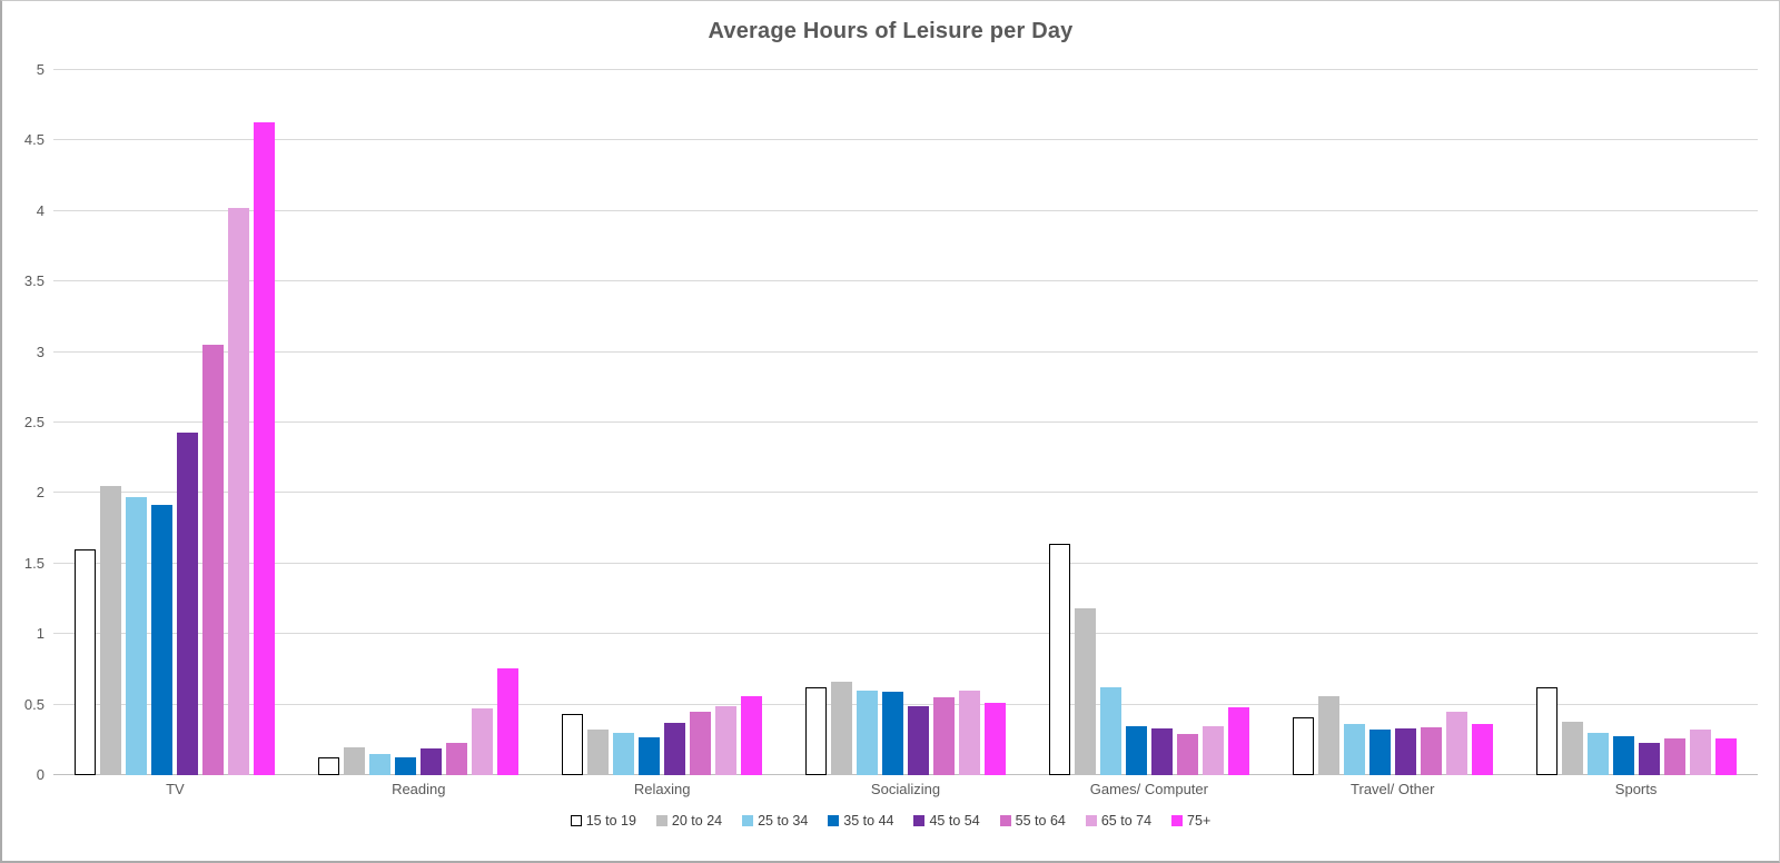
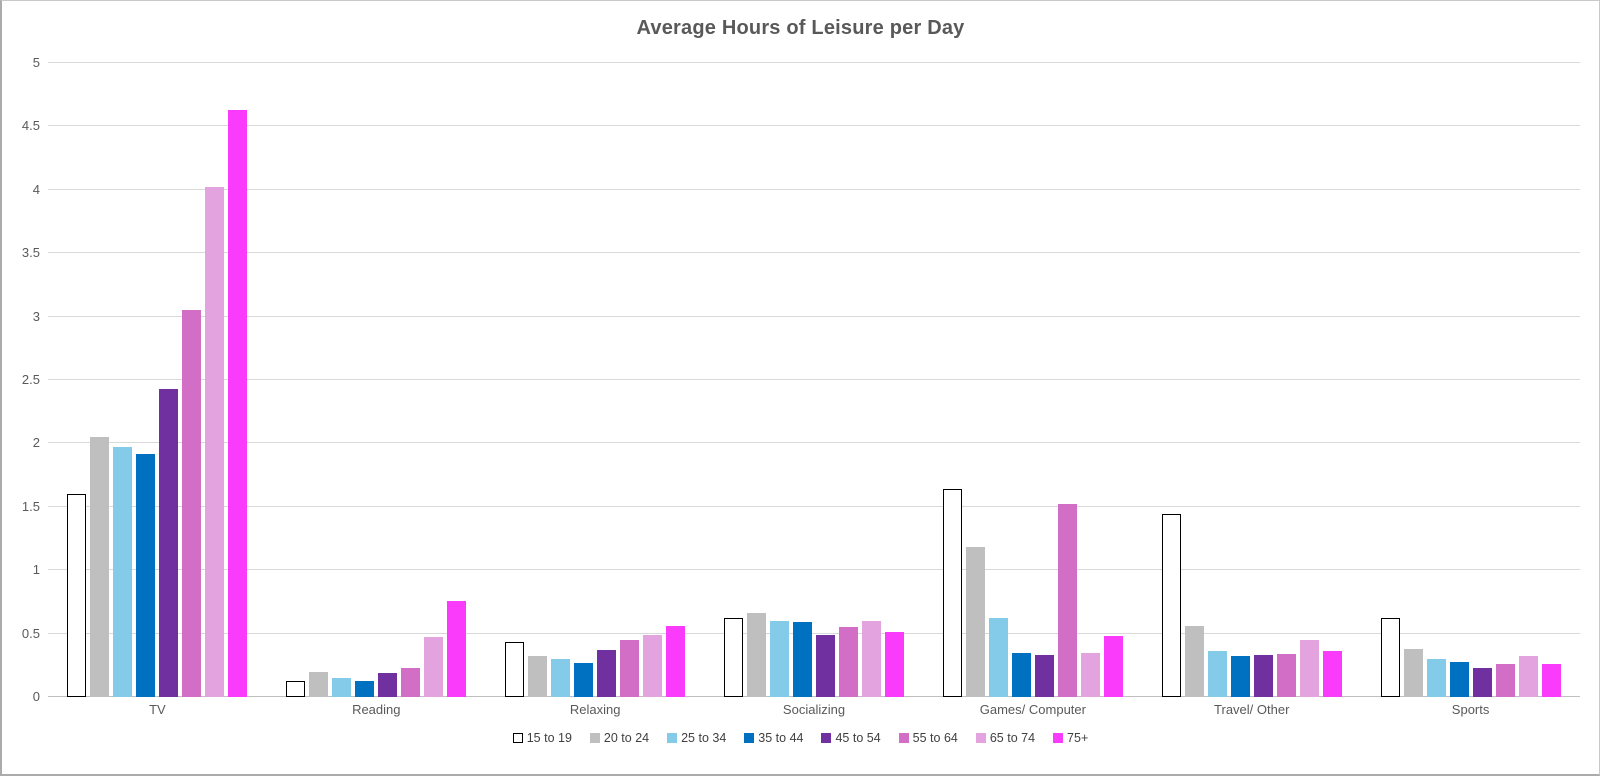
55 to 64/Games/ Computer: 0.29 -> 1.52
15 to 19/Travel/ Other: 0.41 -> 1.44
